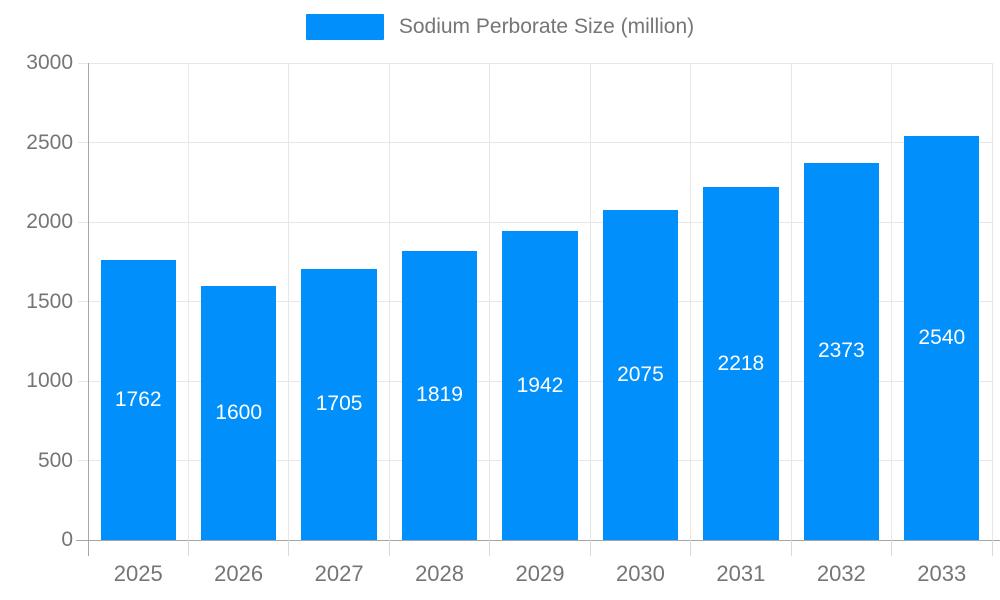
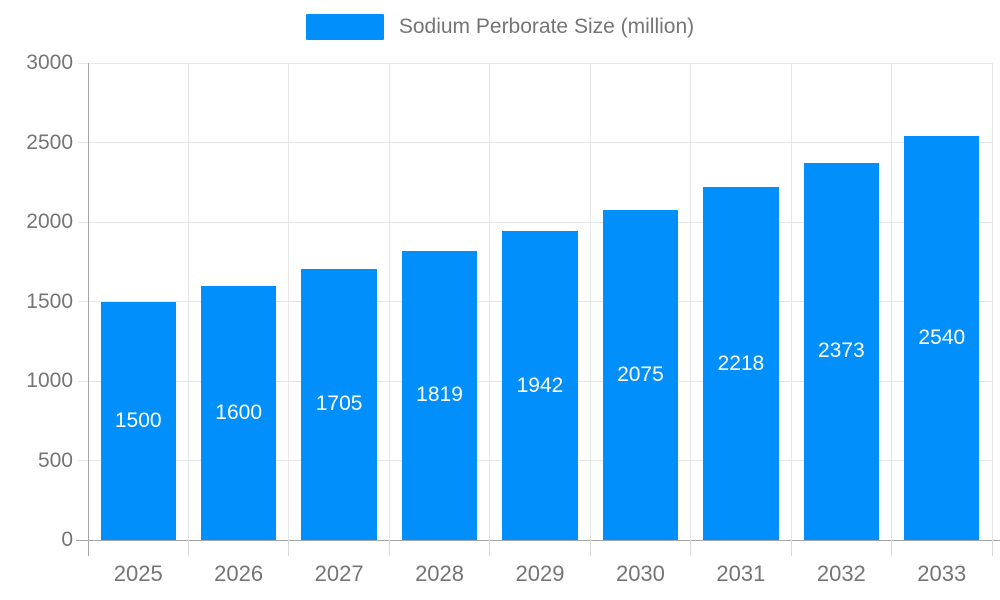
2025: 1762 -> 1500
